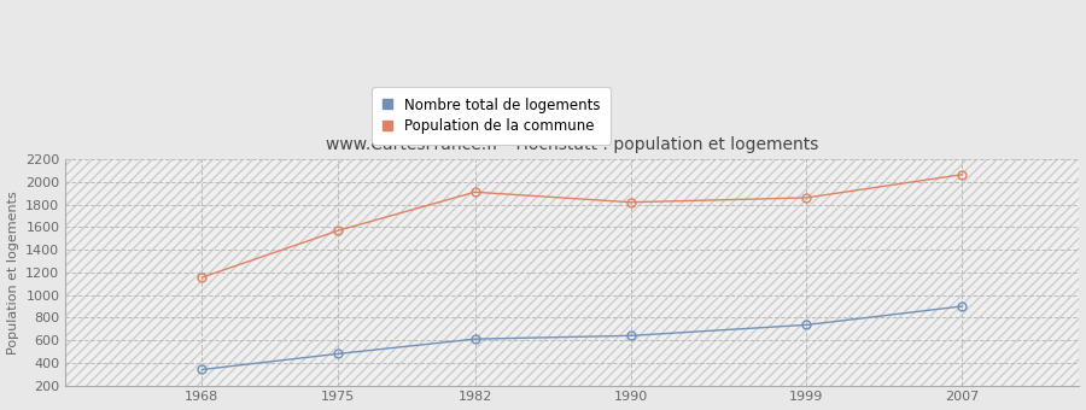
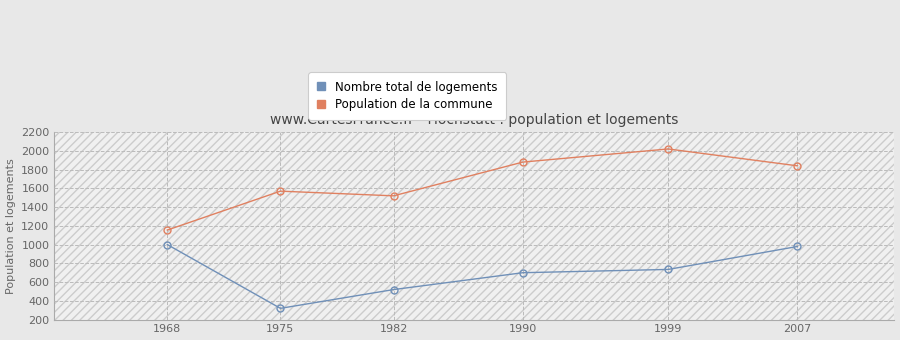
Nombre total de logements/1968: 340 -> 1000
Nombre total de logements/1975: 480 -> 320
Nombre total de logements/1982: 610 -> 520
Population de la commune/1982: 1910 -> 1520
Nombre total de logements/1990: 640 -> 700
Population de la commune/1990: 1820 -> 1880
Population de la commune/1999: 1860 -> 2020
Nombre total de logements/2007: 900 -> 980
Population de la commune/2007: 2060 -> 1840
